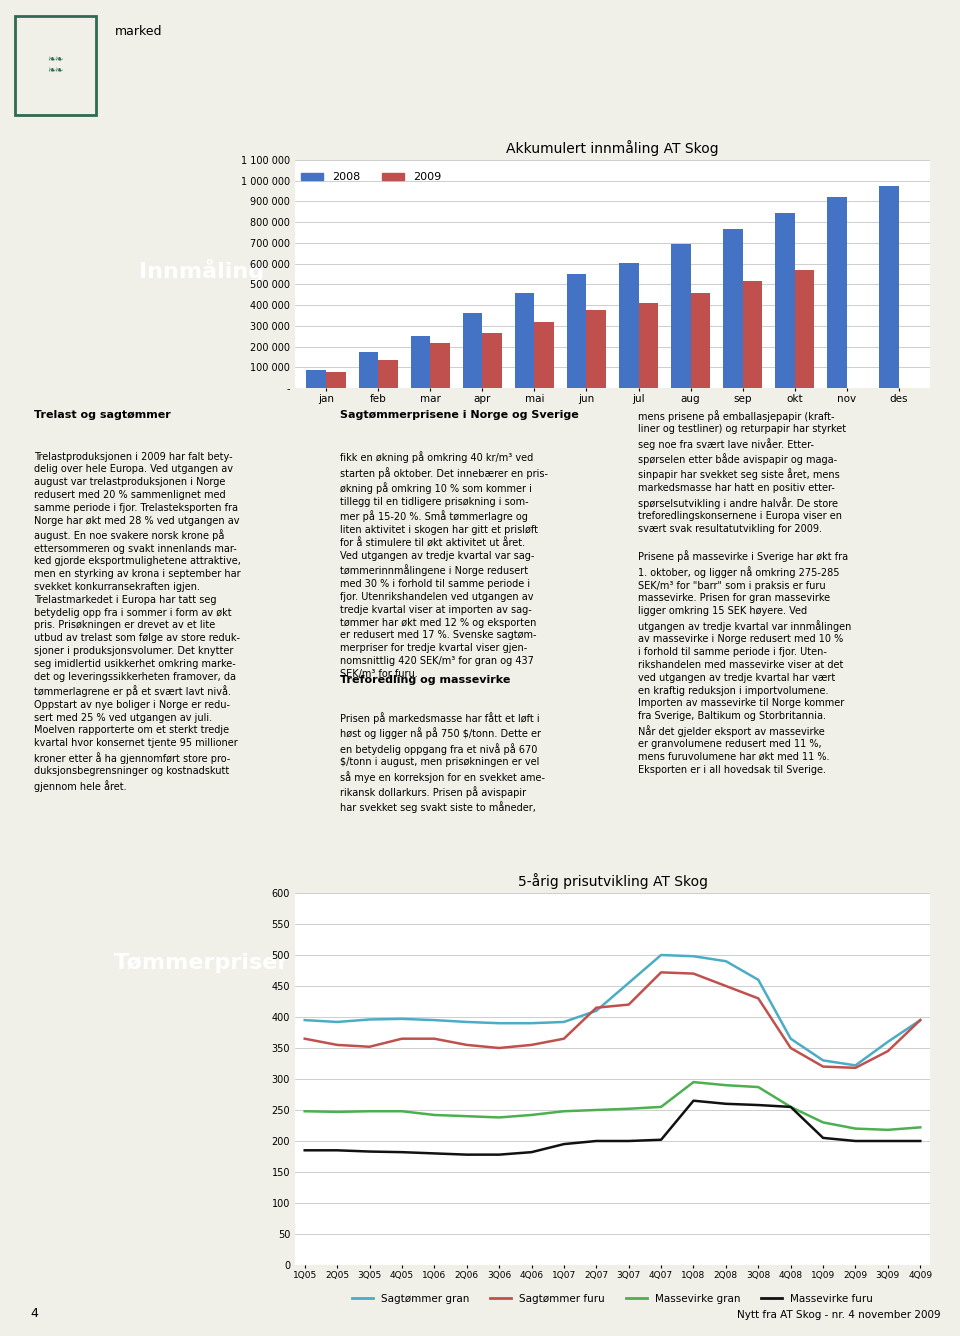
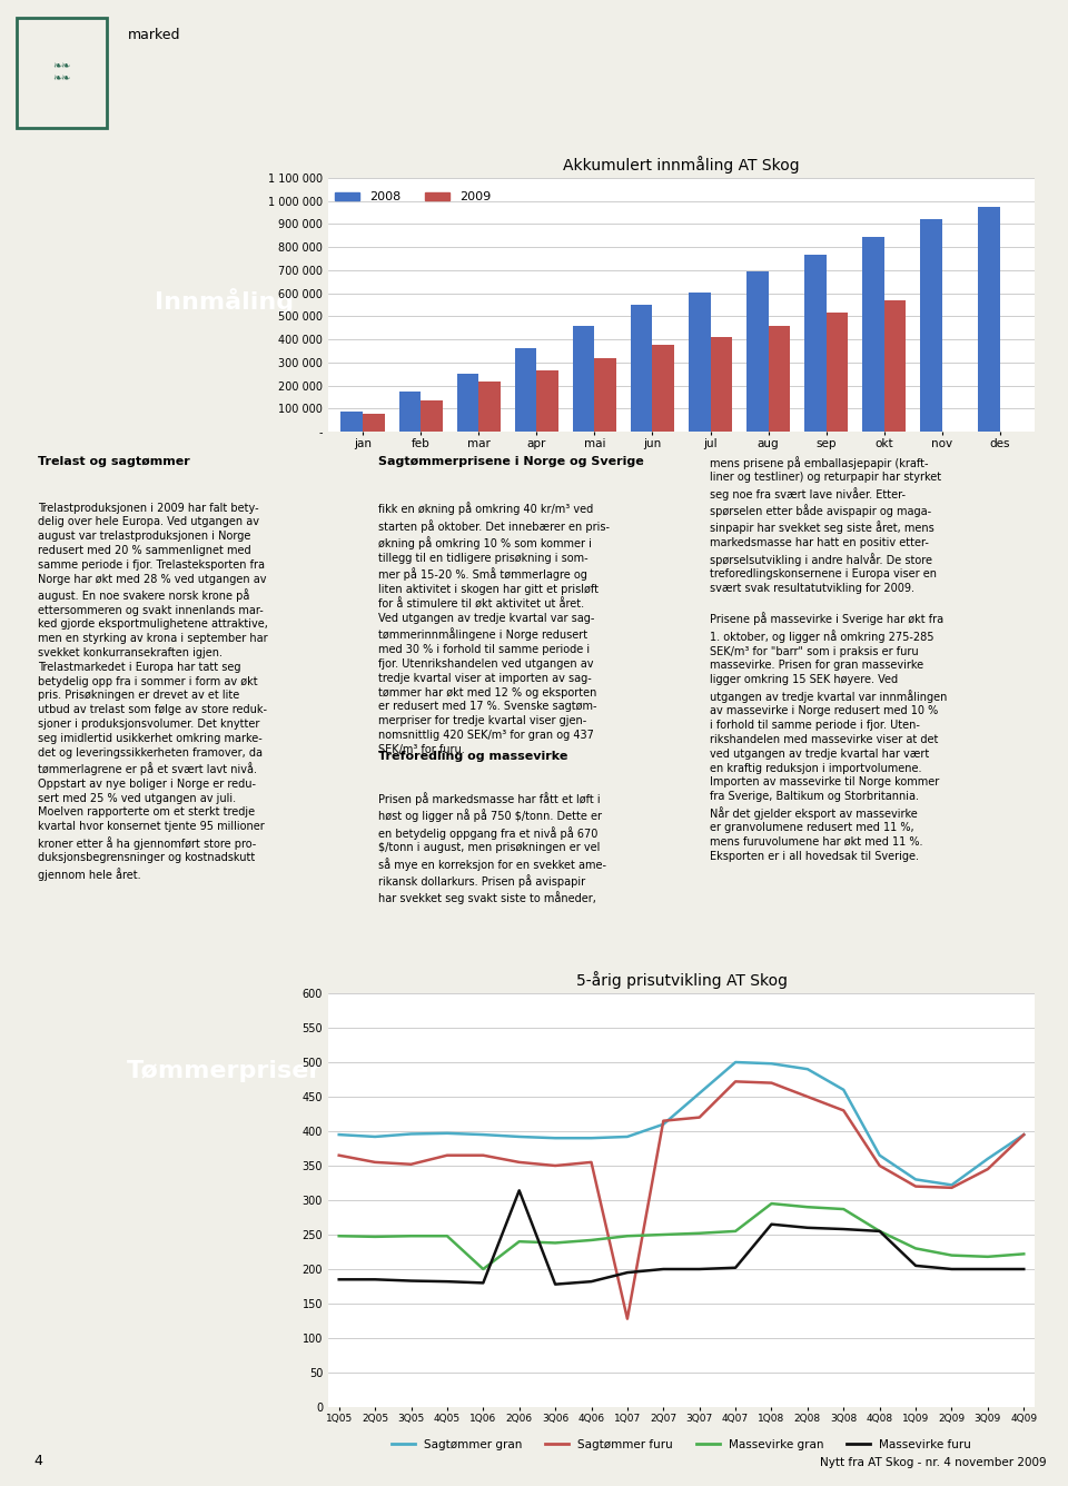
5-årig prisutvikling AT Skog/Massevirke gran/1Q06: 242 -> 200
5-årig prisutvikling AT Skog/Massevirke furu/2Q06: 178 -> 314
5-årig prisutvikling AT Skog/Sagtømmer furu/1Q07: 365 -> 128
